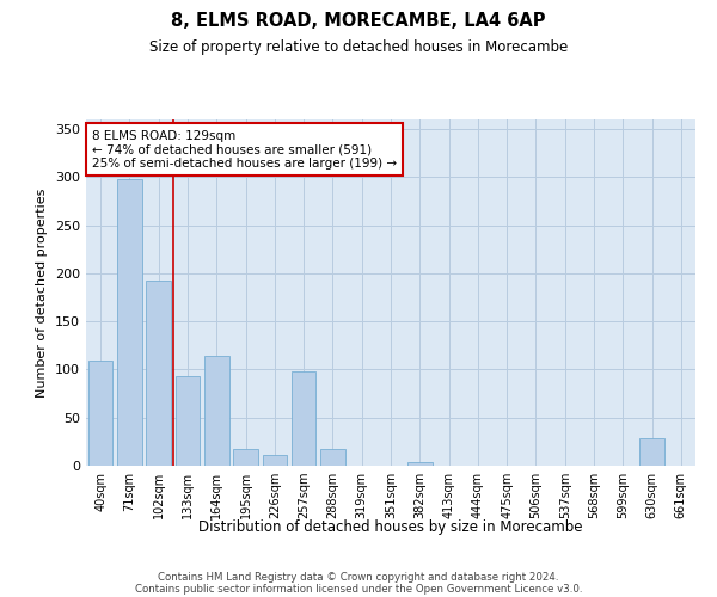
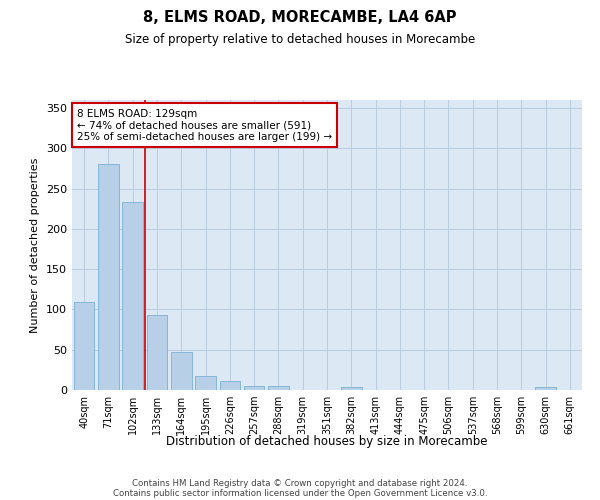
71sqm: 298 -> 280
102sqm: 192 -> 234
164sqm: 114 -> 47
257sqm: 98 -> 5
288sqm: 18 -> 5
630sqm: 28 -> 4
